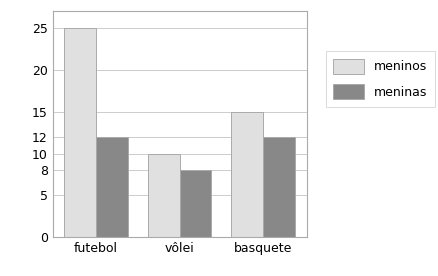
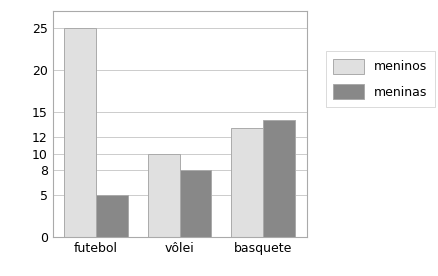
meninas/futebol: 12 -> 5
meninos/basquete: 15 -> 13
meninas/basquete: 12 -> 14
